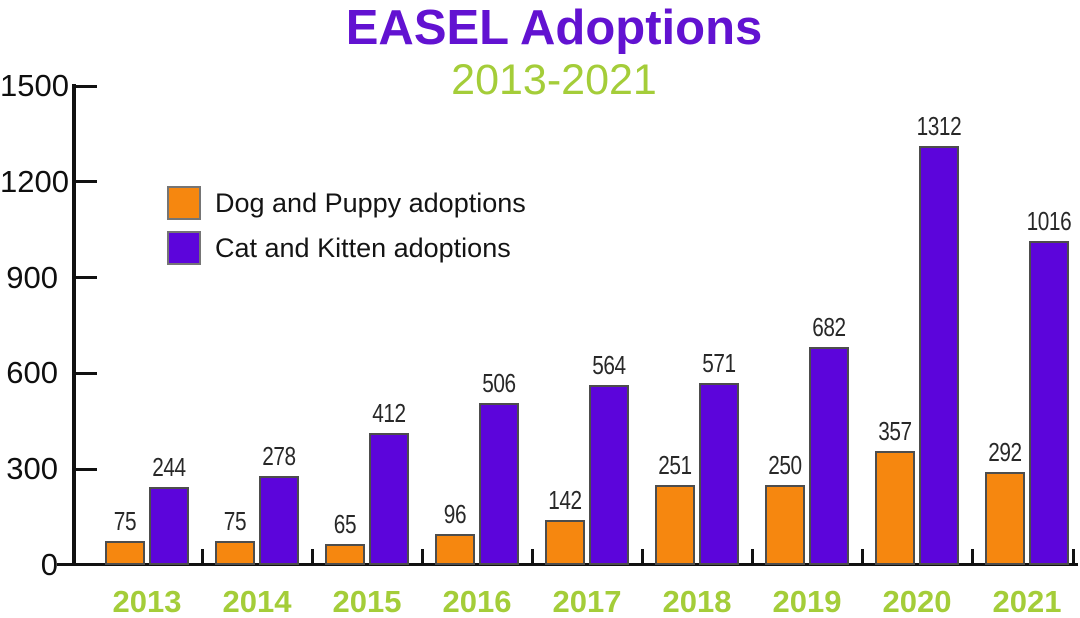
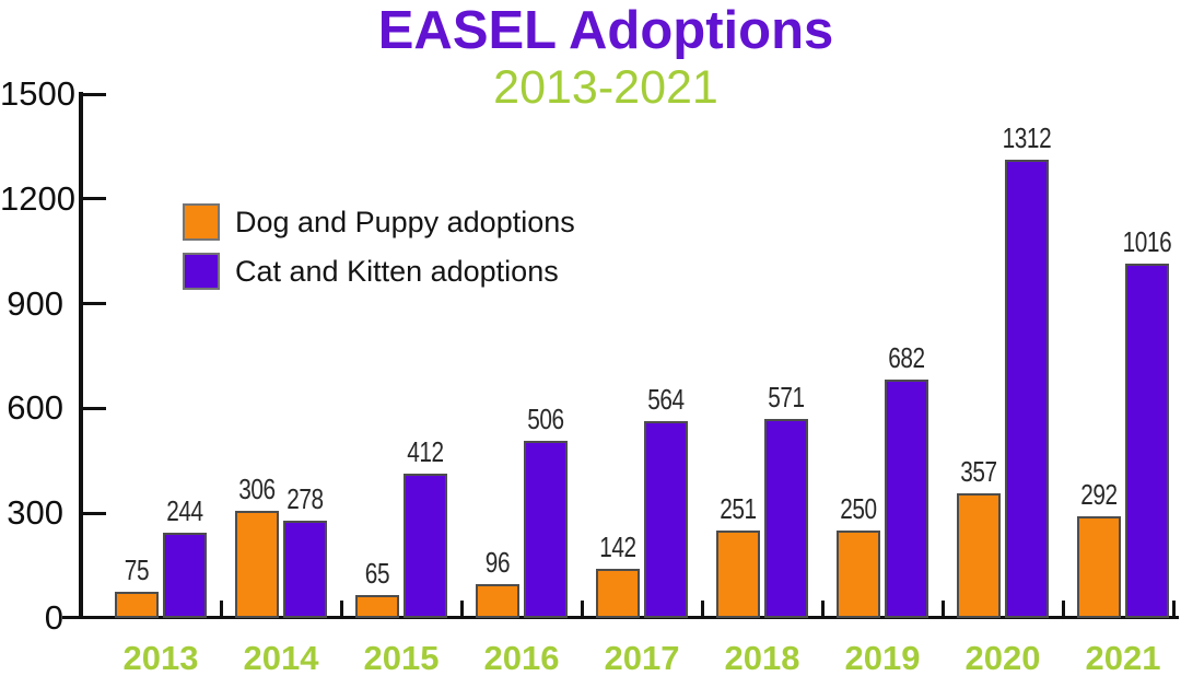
Dog and Puppy adoptions/2014: 75 -> 306
